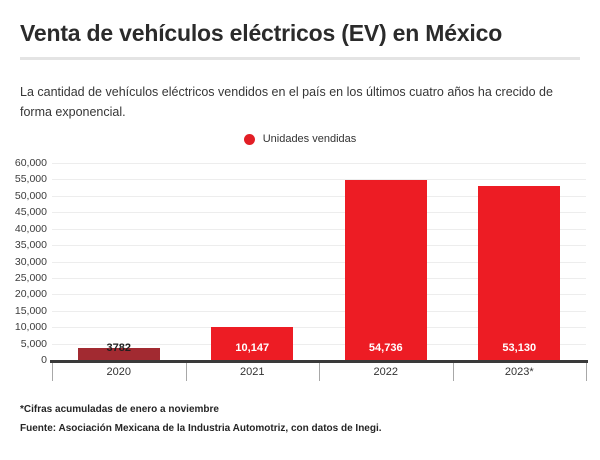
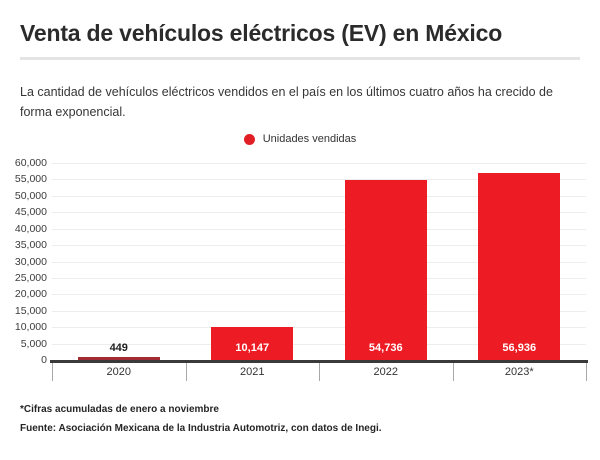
2020: 3782 -> 449
2023*: 53,130 -> 56,936
